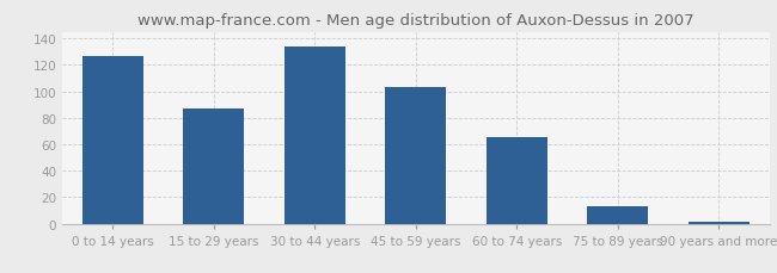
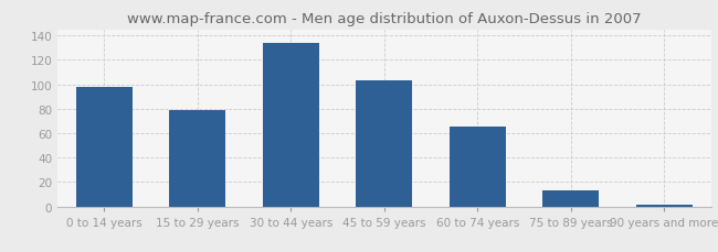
0 to 14 years: 127 -> 98
15 to 29 years: 87 -> 79
